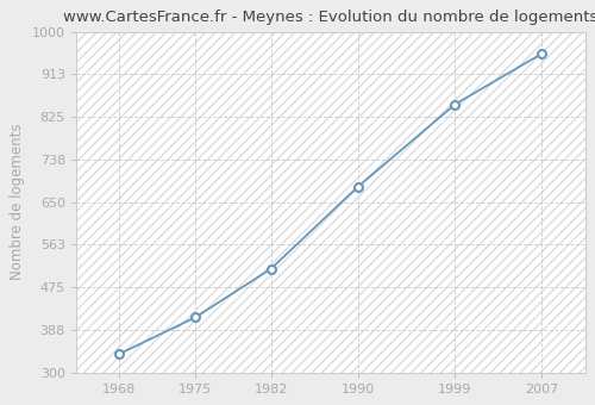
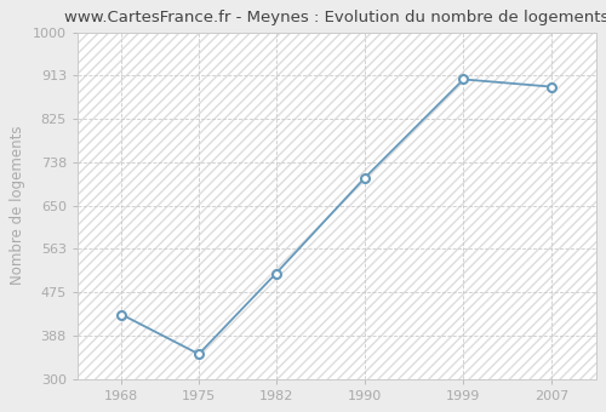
1968: 338 -> 430
1975: 413 -> 350
1990: 681 -> 705
1999: 851 -> 905
2007: 955 -> 890
